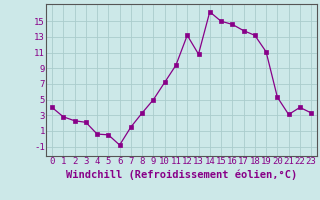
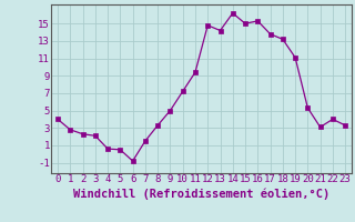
12: 13.2 -> 14.8
13: 10.8 -> 14.2
16: 14.6 -> 15.3
